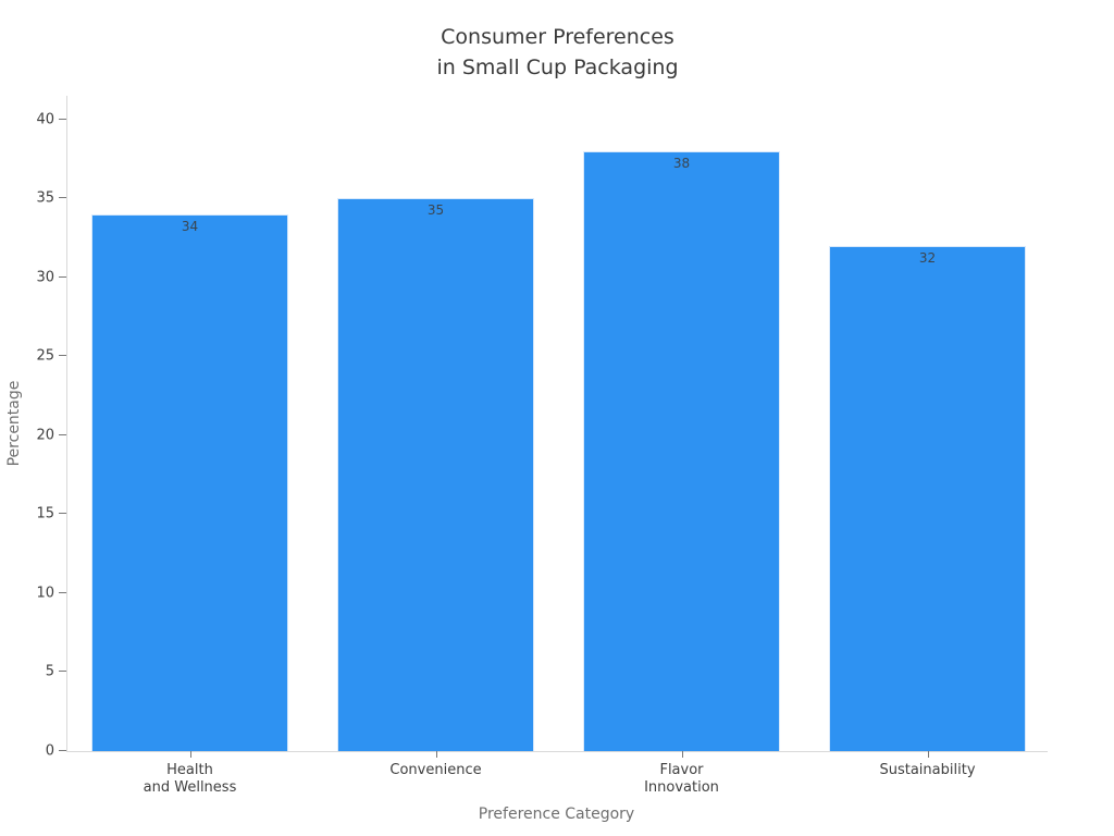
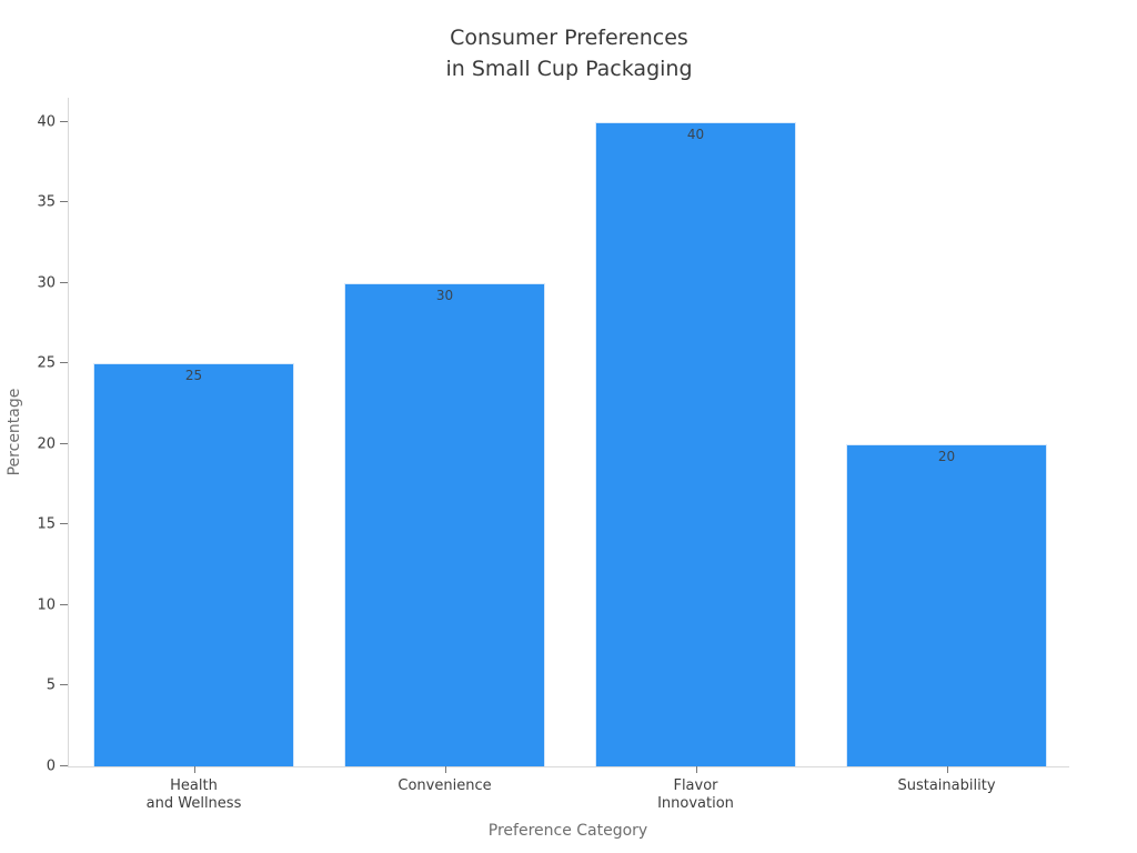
Health and Wellness: 34 -> 25
Convenience: 35 -> 30
Flavor Innovation: 38 -> 40
Sustainability: 32 -> 20
